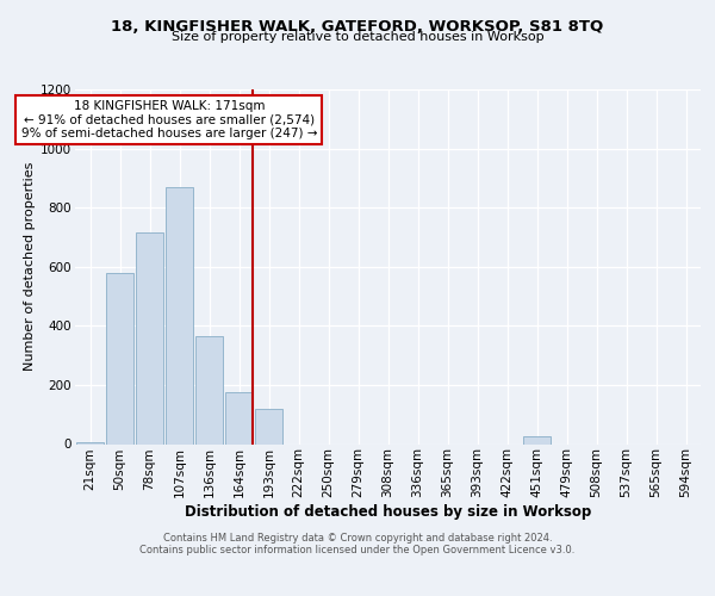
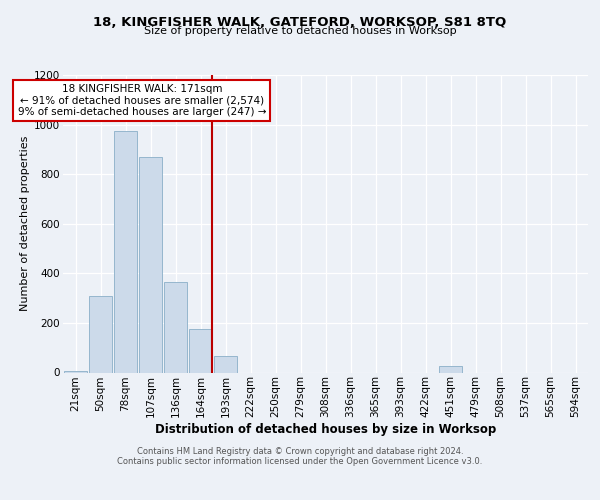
50sqm: 580 -> 310
78sqm: 715 -> 975
193sqm: 120 -> 65
